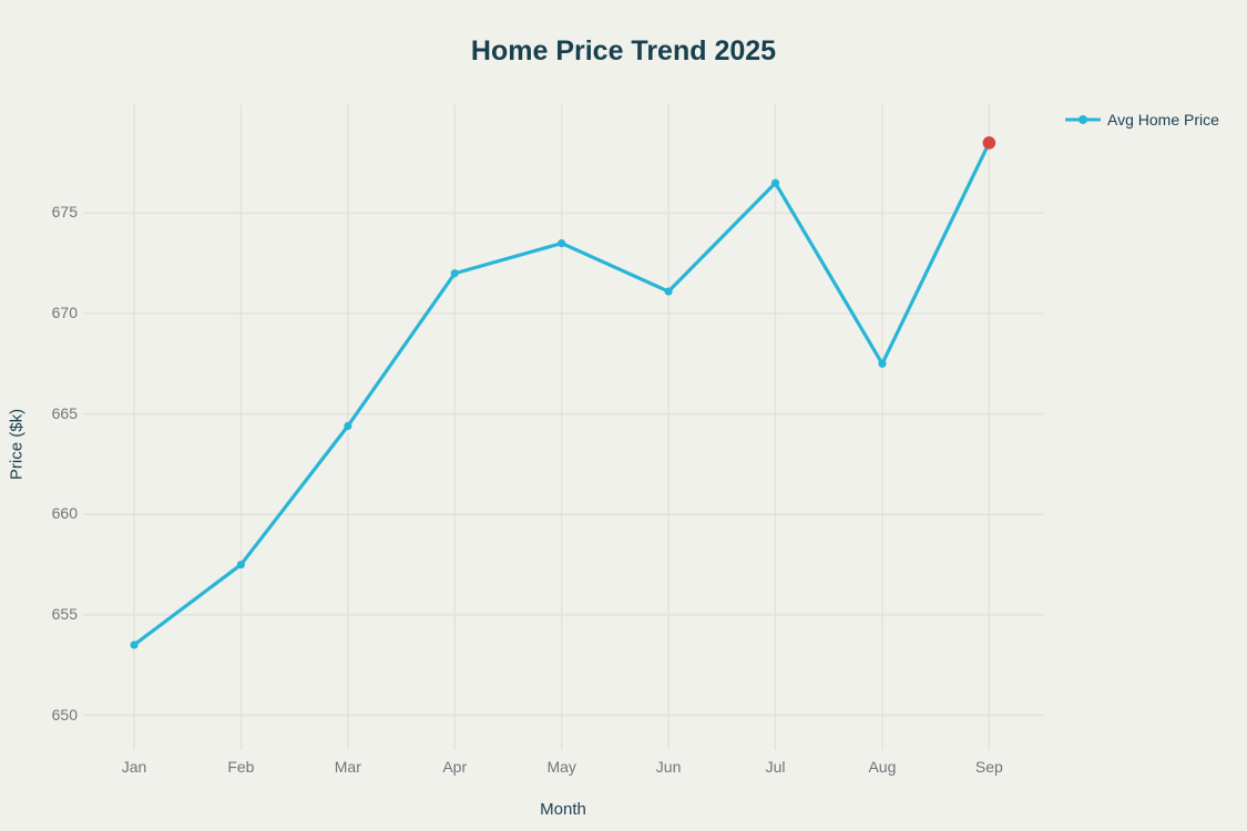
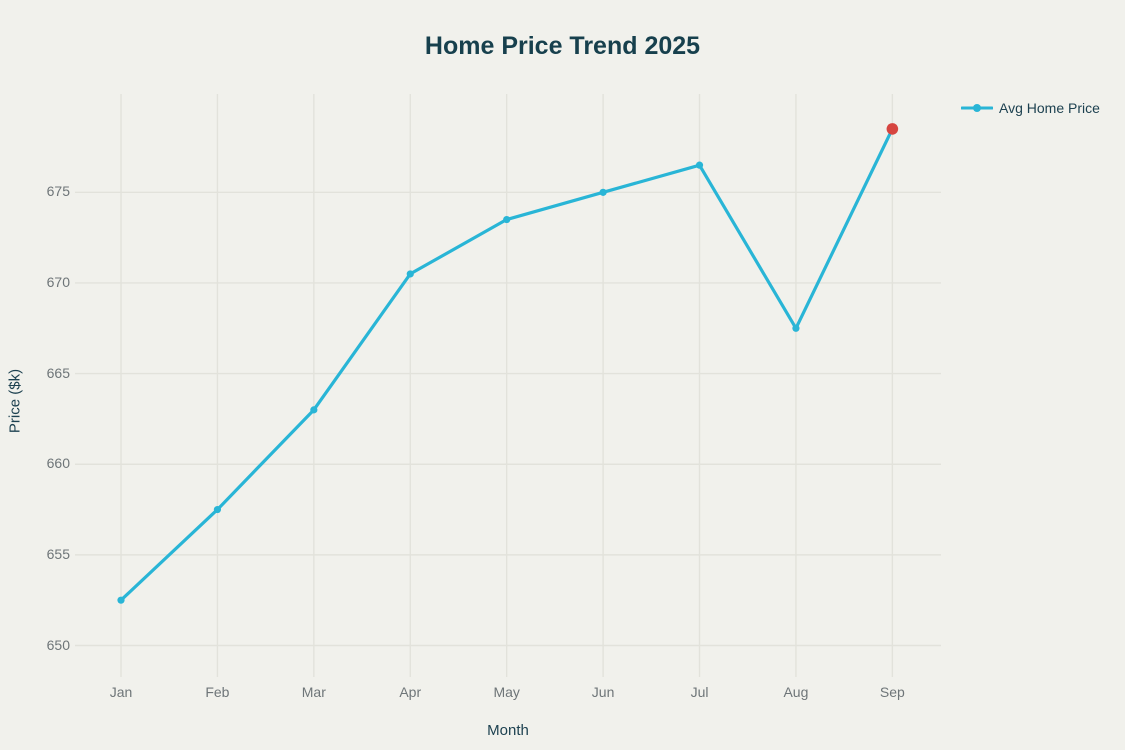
Jan: 653.5 -> 652.5
Mar: 664.4 -> 663.0
Apr: 672.0 -> 670.5
Jun: 671.1 -> 675.0
